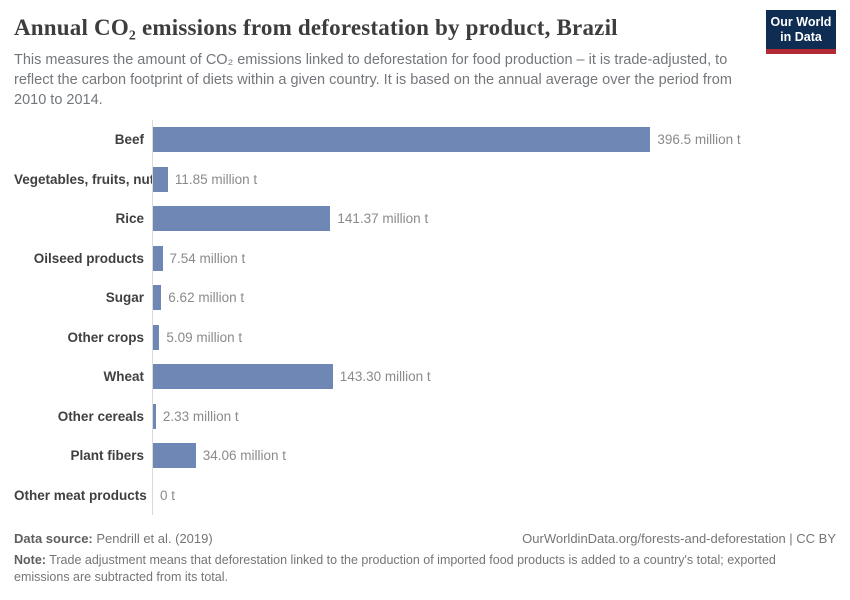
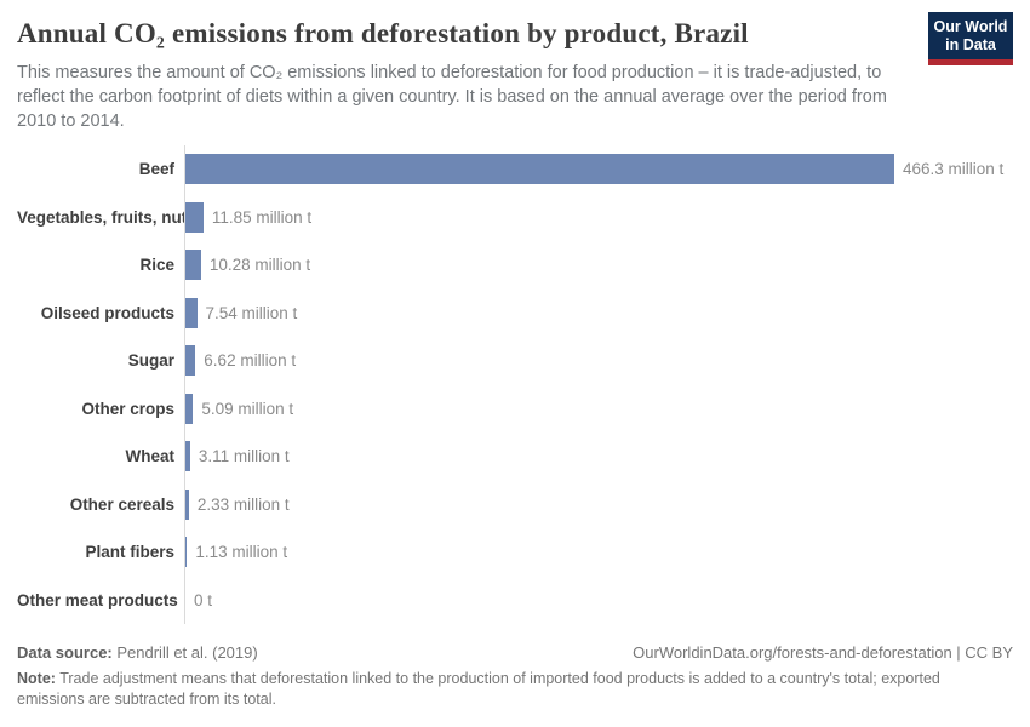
Beef: 396.5 -> 466.3
Rice: 141.37 -> 10.28
Wheat: 143.30 -> 3.11
Plant fibers: 34.06 -> 1.13
